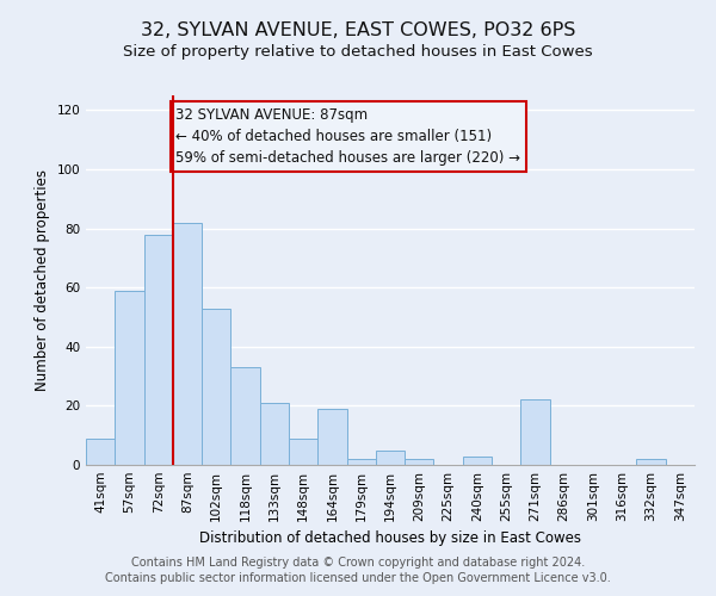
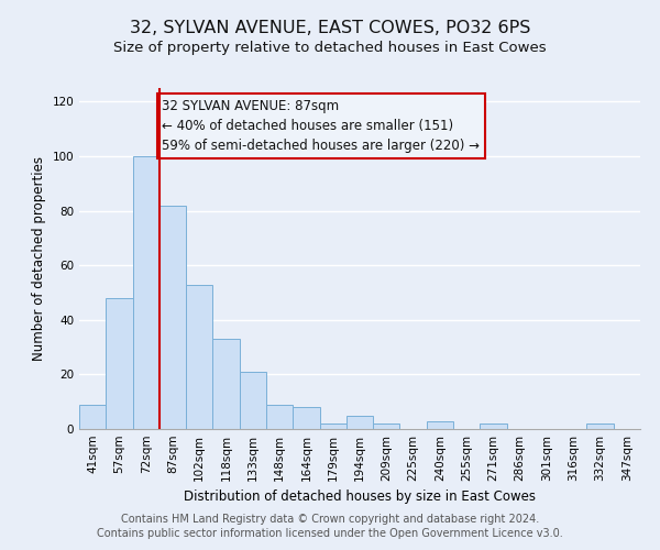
57sqm: 59 -> 48
72sqm: 78 -> 100
164sqm: 19 -> 8
271sqm: 22 -> 2
